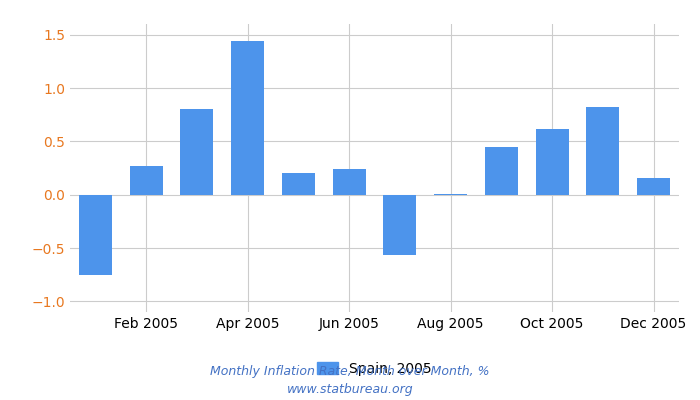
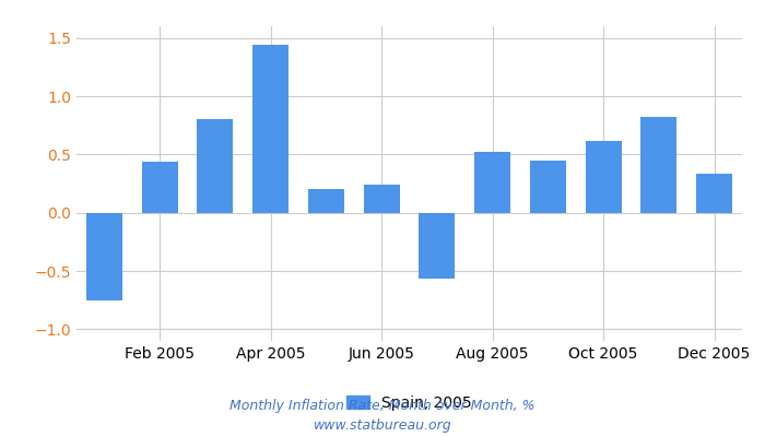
Feb 2005: 0.27 -> 0.44
Aug 2005: 0.01 -> 0.52
Dec 2005: 0.16 -> 0.33
